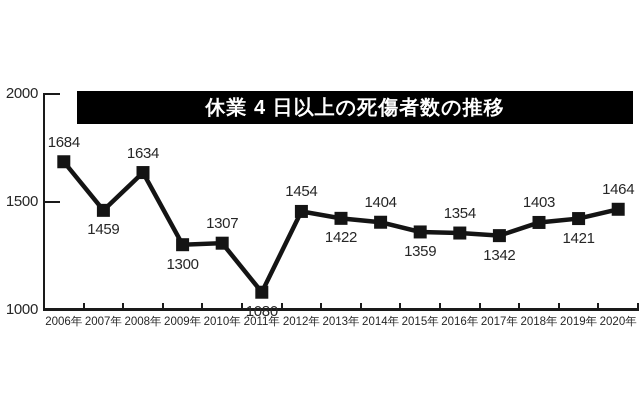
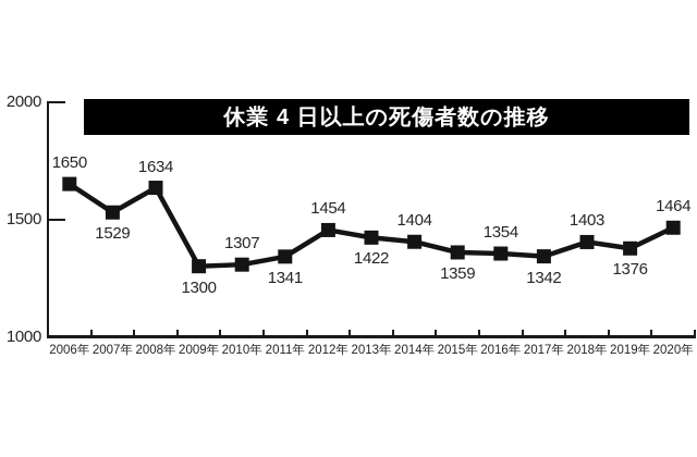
2006年: 1684 -> 1650
2007年: 1459 -> 1529
2011年: 1080 -> 1341
2019年: 1421 -> 1376
